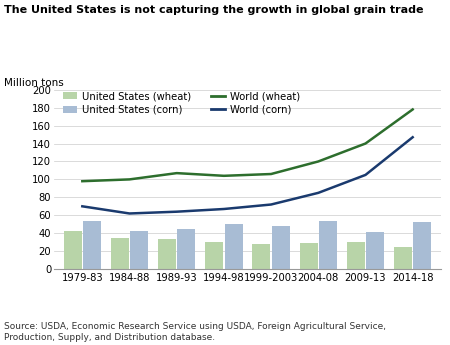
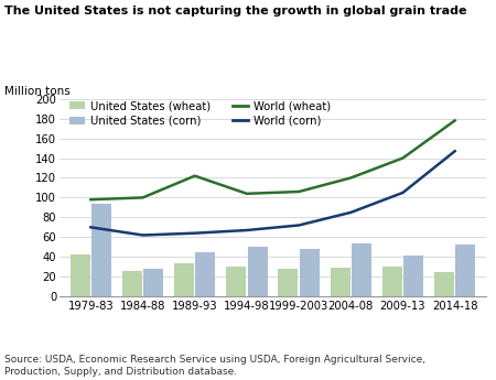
United States (corn)/1979-83: 54 -> 94
United States (wheat)/1984-88: 35 -> 26
United States (corn)/1984-88: 43 -> 28
World (wheat)/1989-93: 107 -> 122
